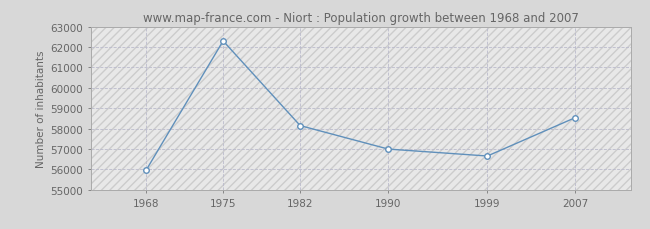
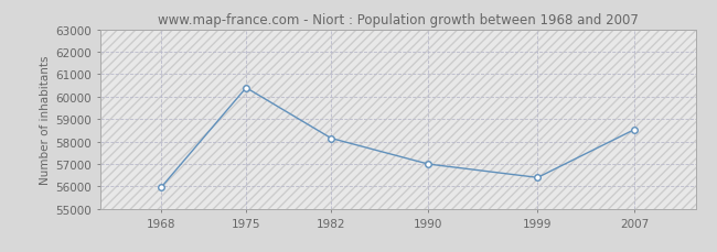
1975: 62300 -> 60400
1999: 56660 -> 56400
